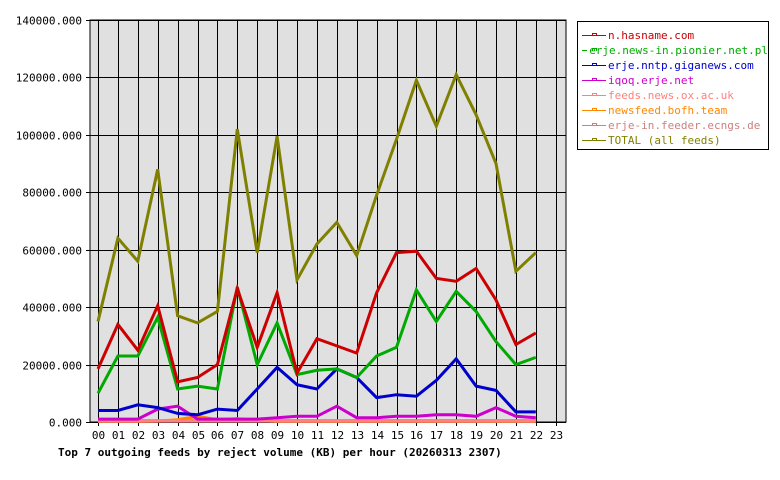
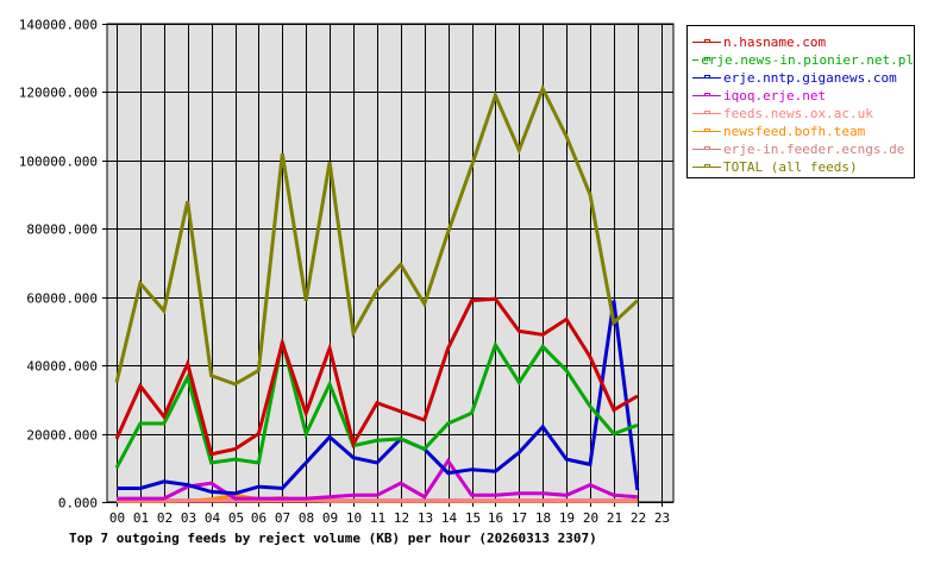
iqoq.erje.net/14: 2000 -> 12000
erje.nntp.giganews.com/21: 4000 -> 59000
